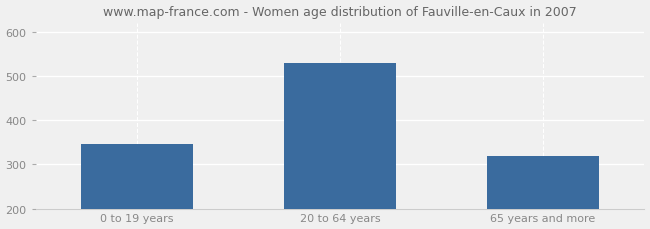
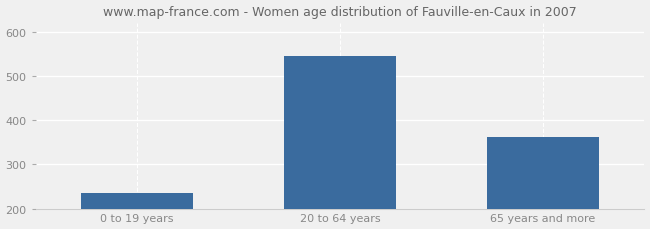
0 to 19 years: 345 -> 235
20 to 64 years: 530 -> 545
65 years and more: 320 -> 362
